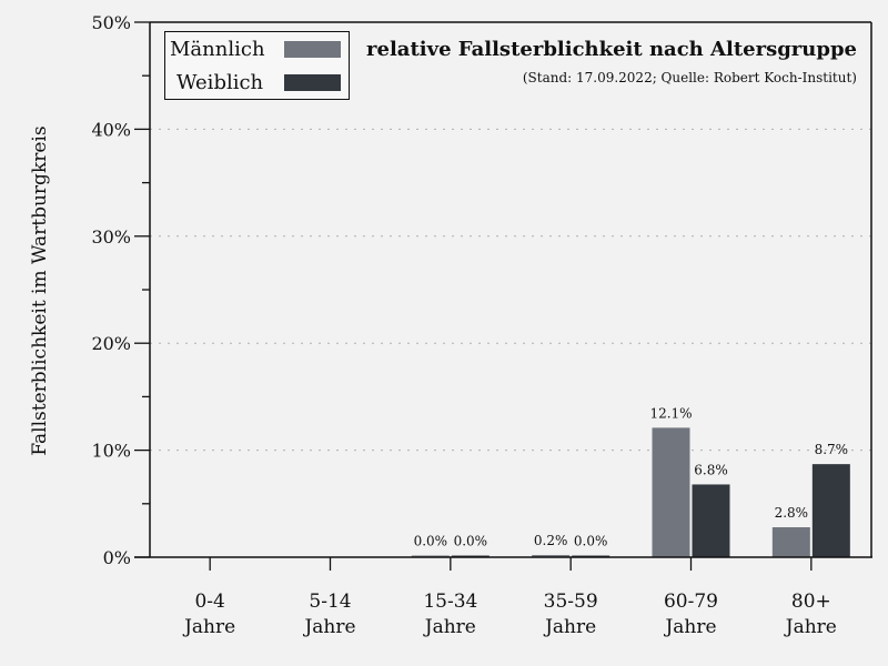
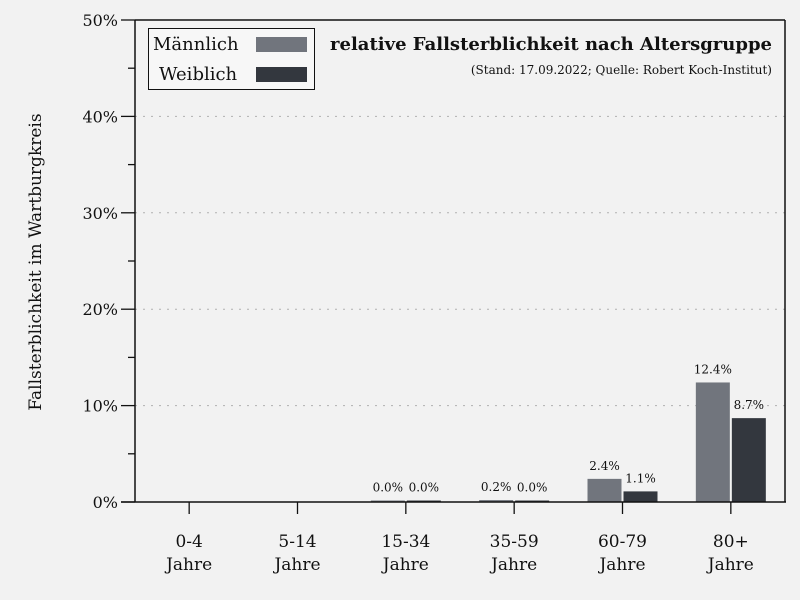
Männlich/60-79 Jahre: 12.1% -> 2.4%
Weiblich/60-79 Jahre: 6.8% -> 1.1%
Männlich/80+ Jahre: 2.8% -> 12.4%
